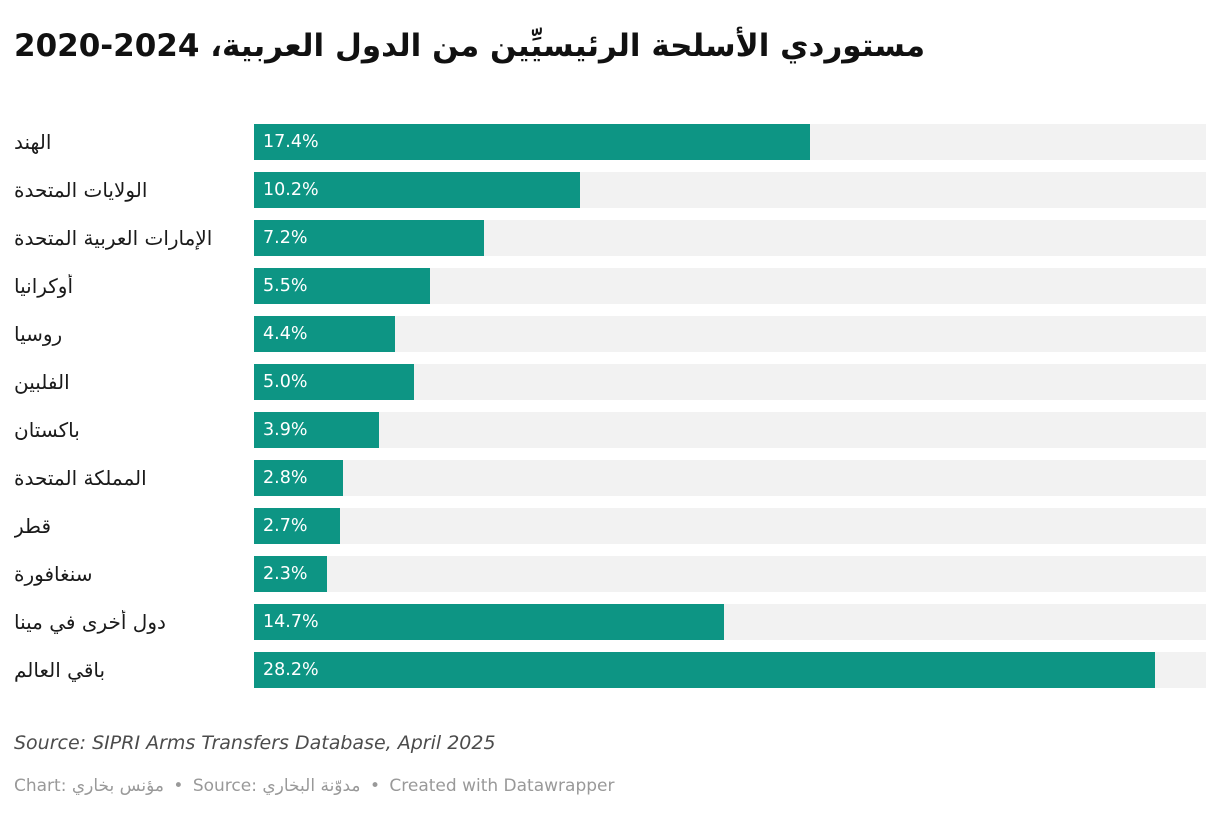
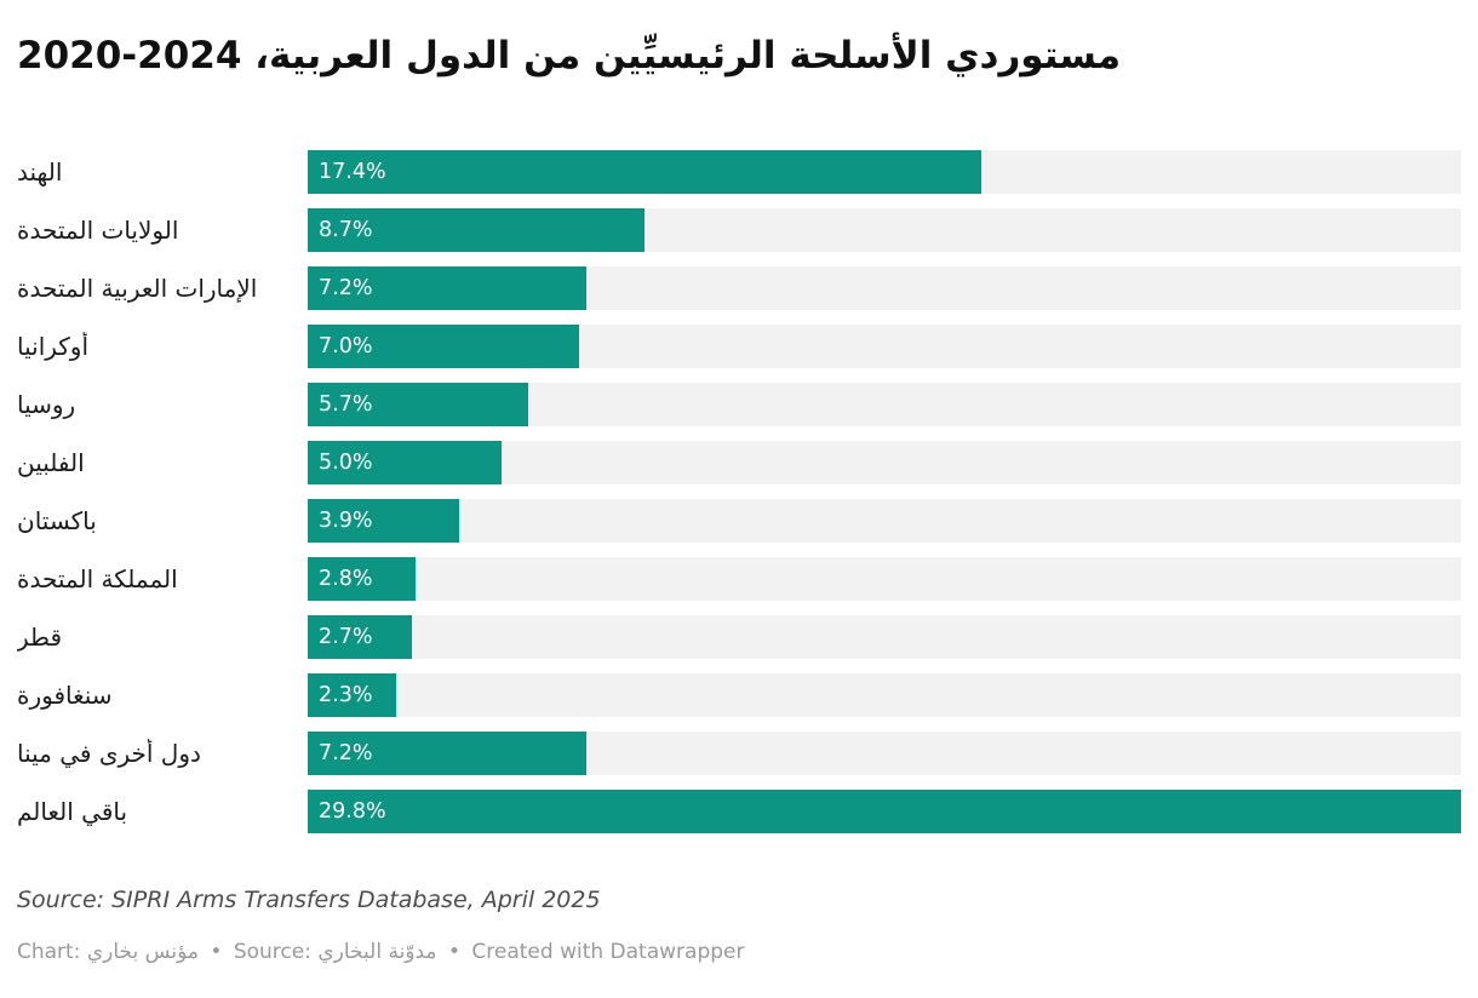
الولايات المتحدة: 10.2% -> 8.7%
أوكرانيا: 5.5% -> 7.0%
روسيا: 4.4% -> 5.7%
دول أخرى في مينا: 14.7% -> 7.2%
باقي العالم: 28.2% -> 29.8%
